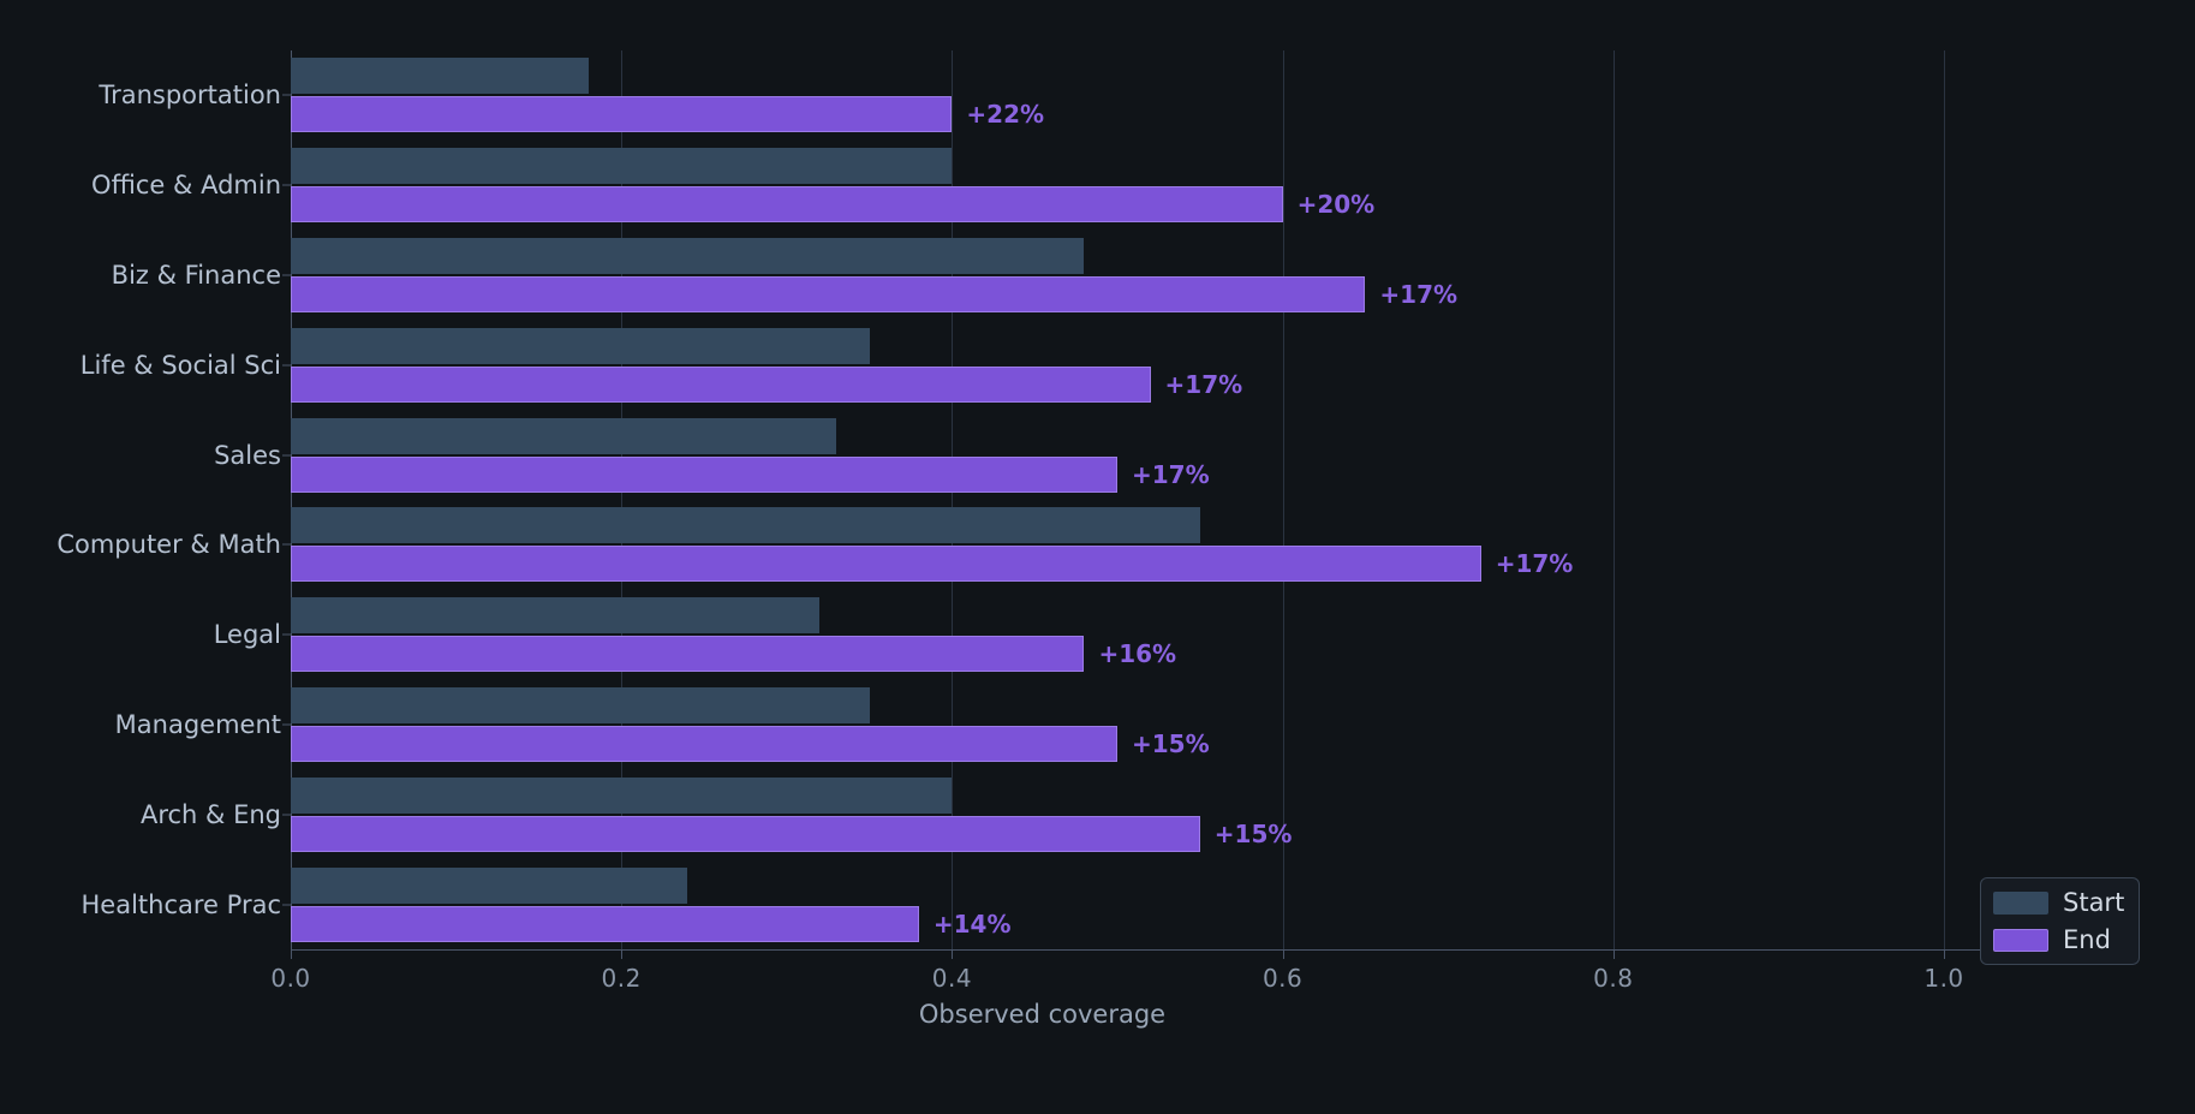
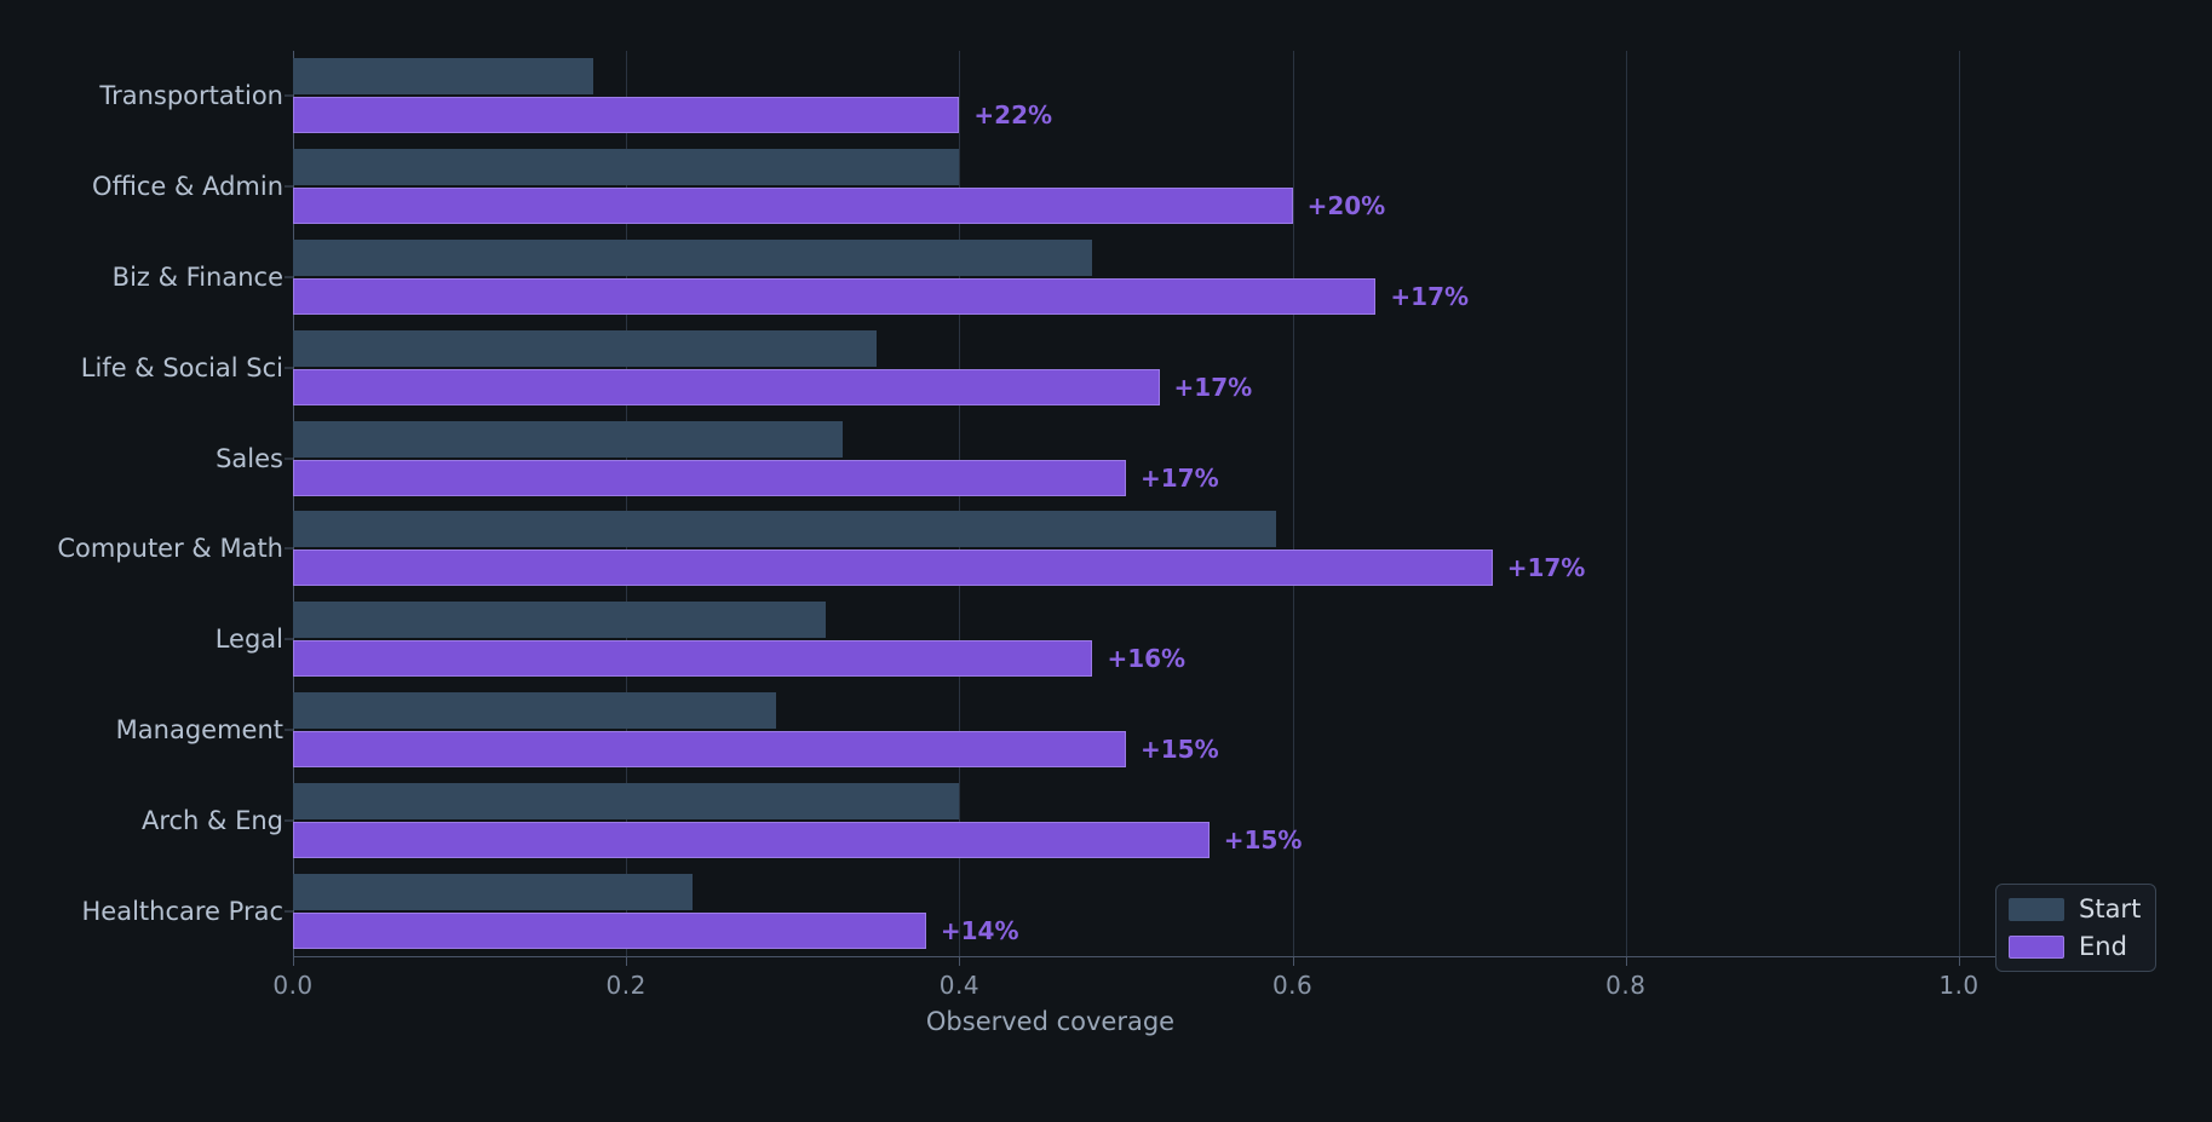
Start/Computer & Math: 0.55 -> 0.59
Start/Management: 0.35 -> 0.29
